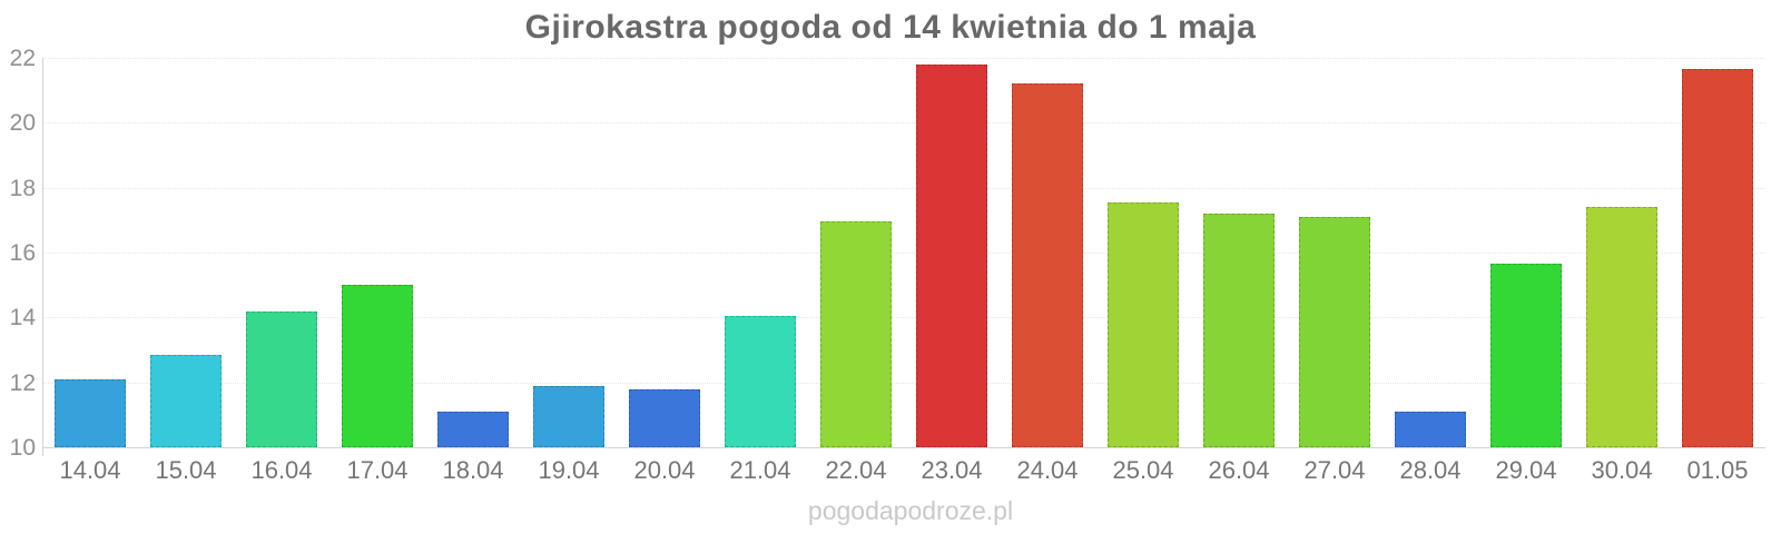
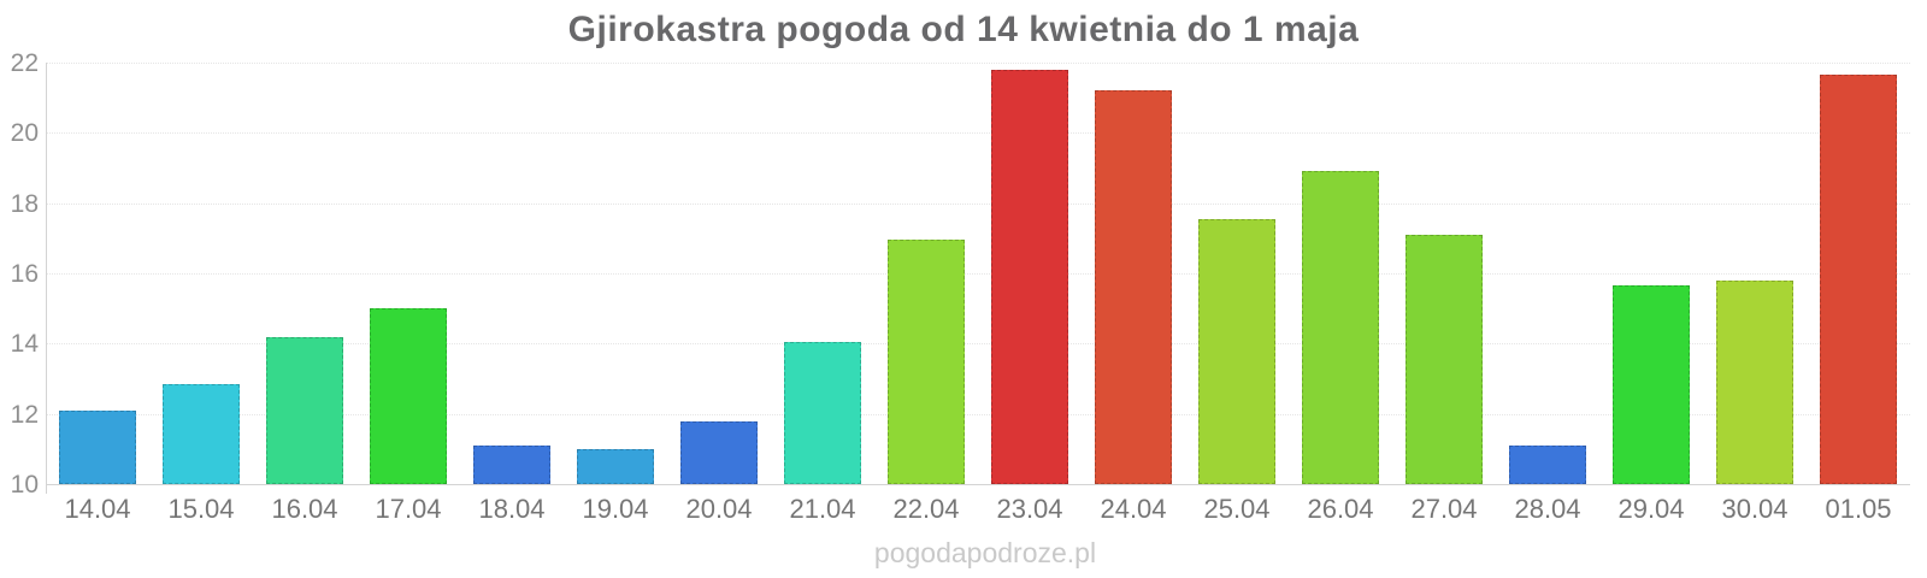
19.04: 11.9 -> 11.0
26.04: 17.2 -> 18.9
30.04: 17.4 -> 15.8
